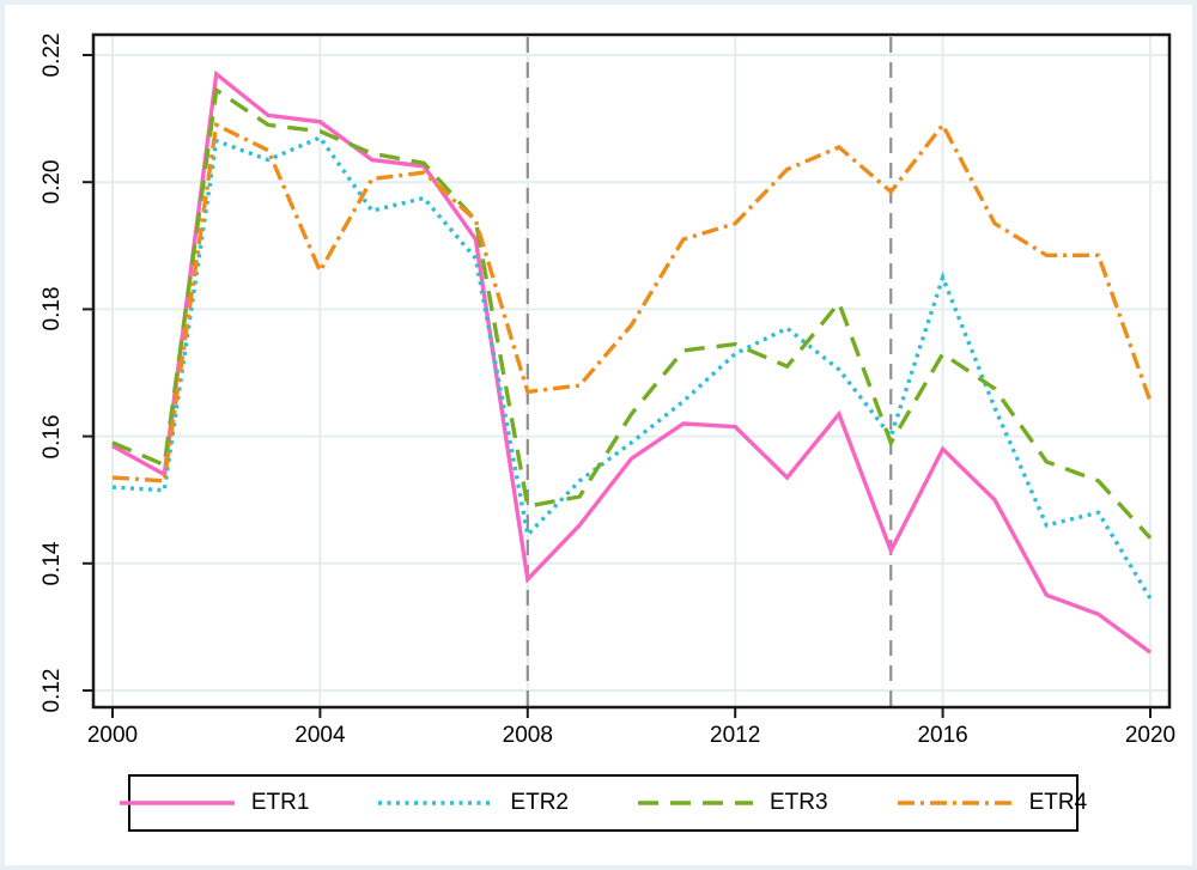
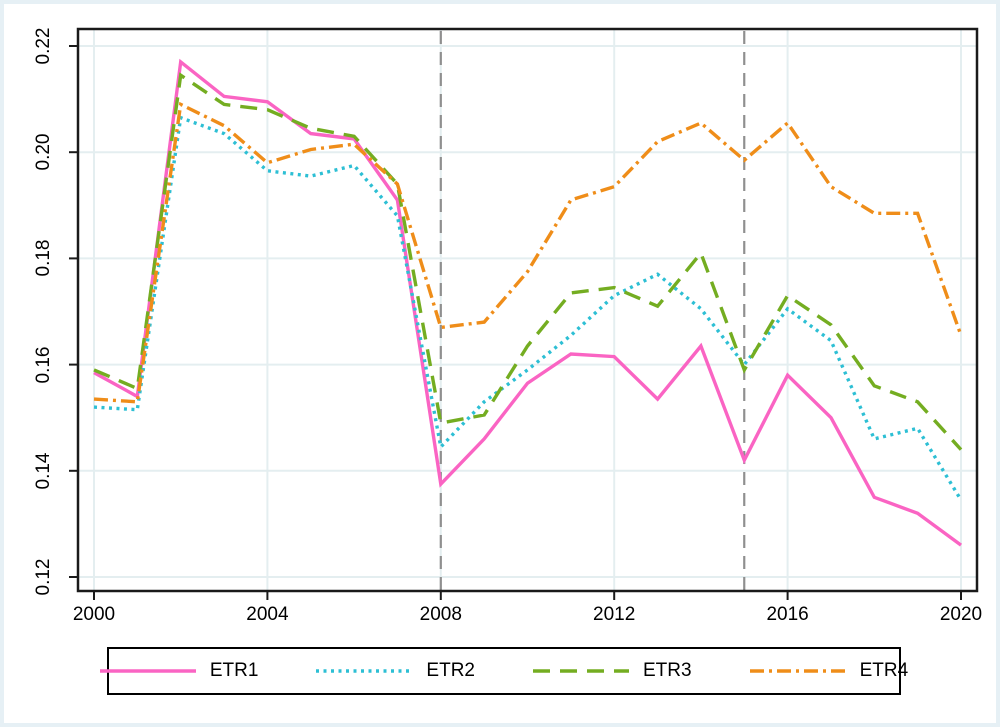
ETR2/2004: 0.207 -> 0.197
ETR4/2004: 0.186 -> 0.198
ETR2/2016: 0.185 -> 0.171
ETR4/2016: 0.209 -> 0.205
